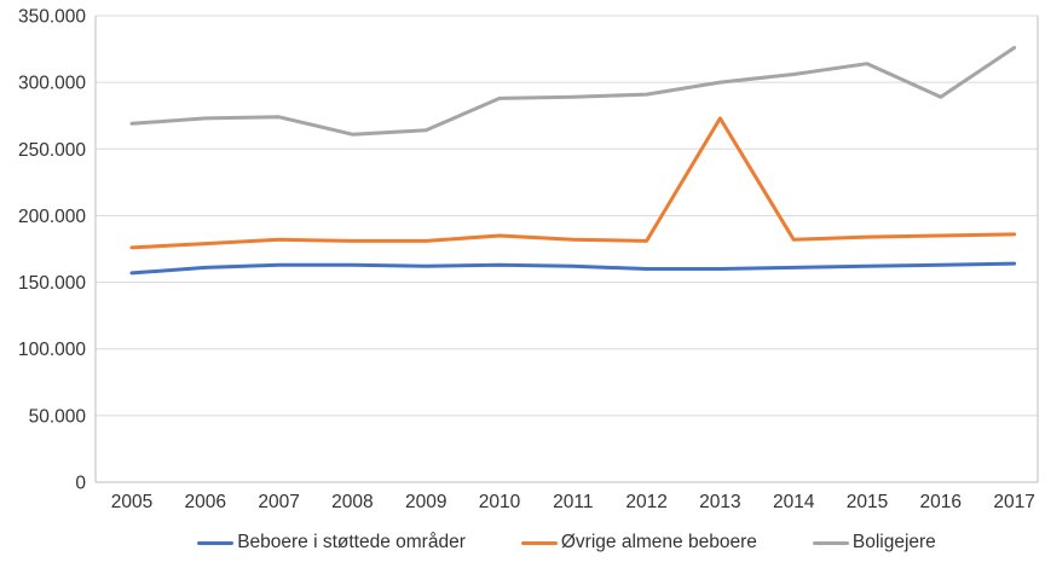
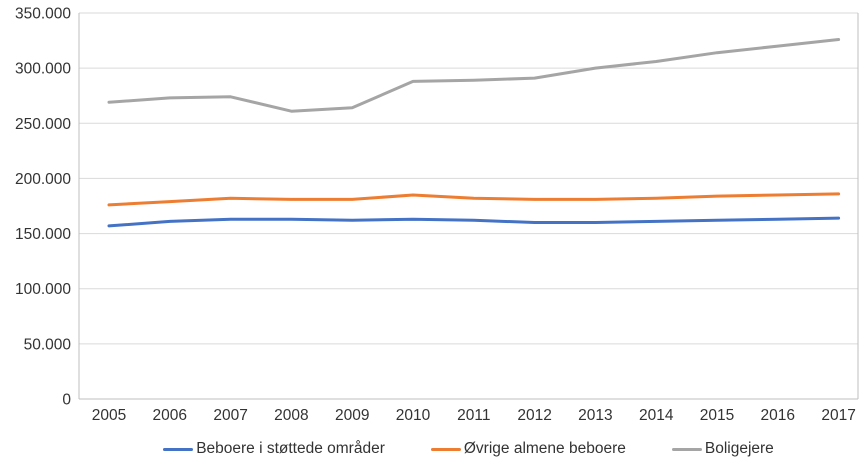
Øvrige almene beboere/2013: 273000 -> 181000
Boligejere/2016: 289000 -> 320000
